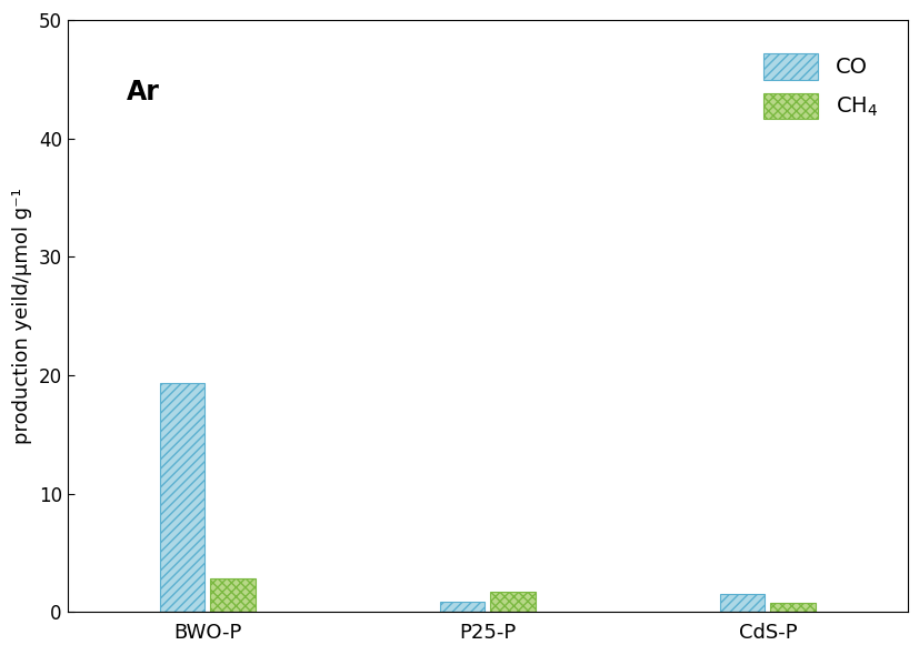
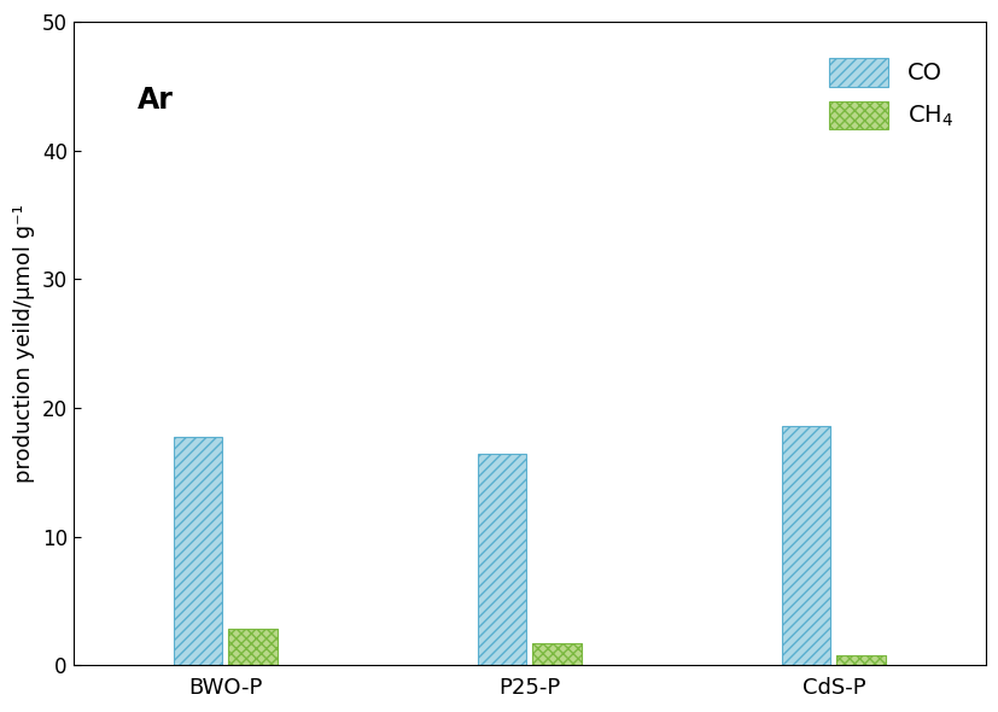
CO/BWO-P: 19.3 -> 17.7
CO/P25-P: 0.9 -> 16.4
CO/CdS-P: 1.5 -> 18.6
